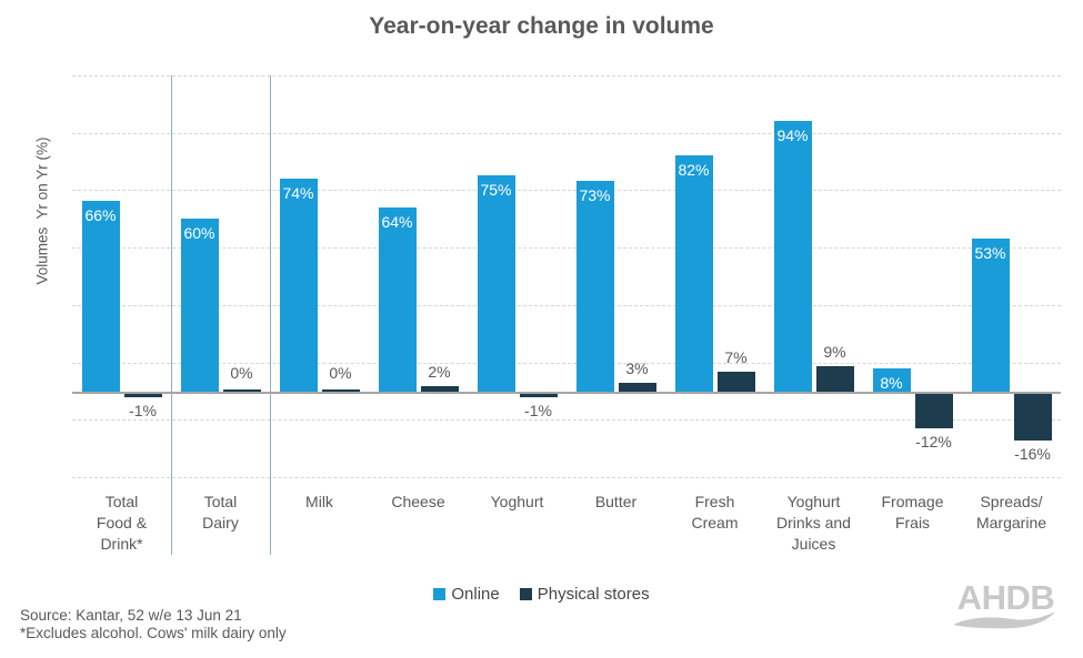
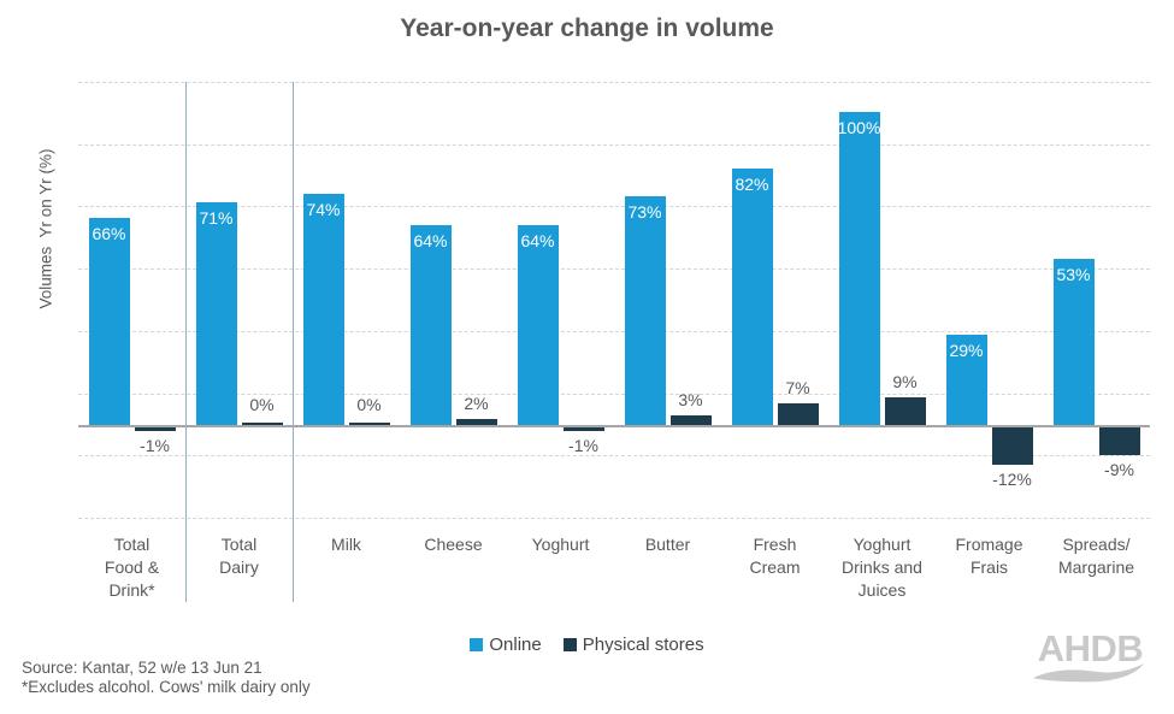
Online/Total Dairy: 60% -> 71%
Online/Yoghurt: 75% -> 64%
Online/Yoghurt Drinks and Juices: 94% -> 100%
Online/Fromage Frais: 8% -> 29%
Physical stores/Spreads/Margarine: -16% -> -9%
